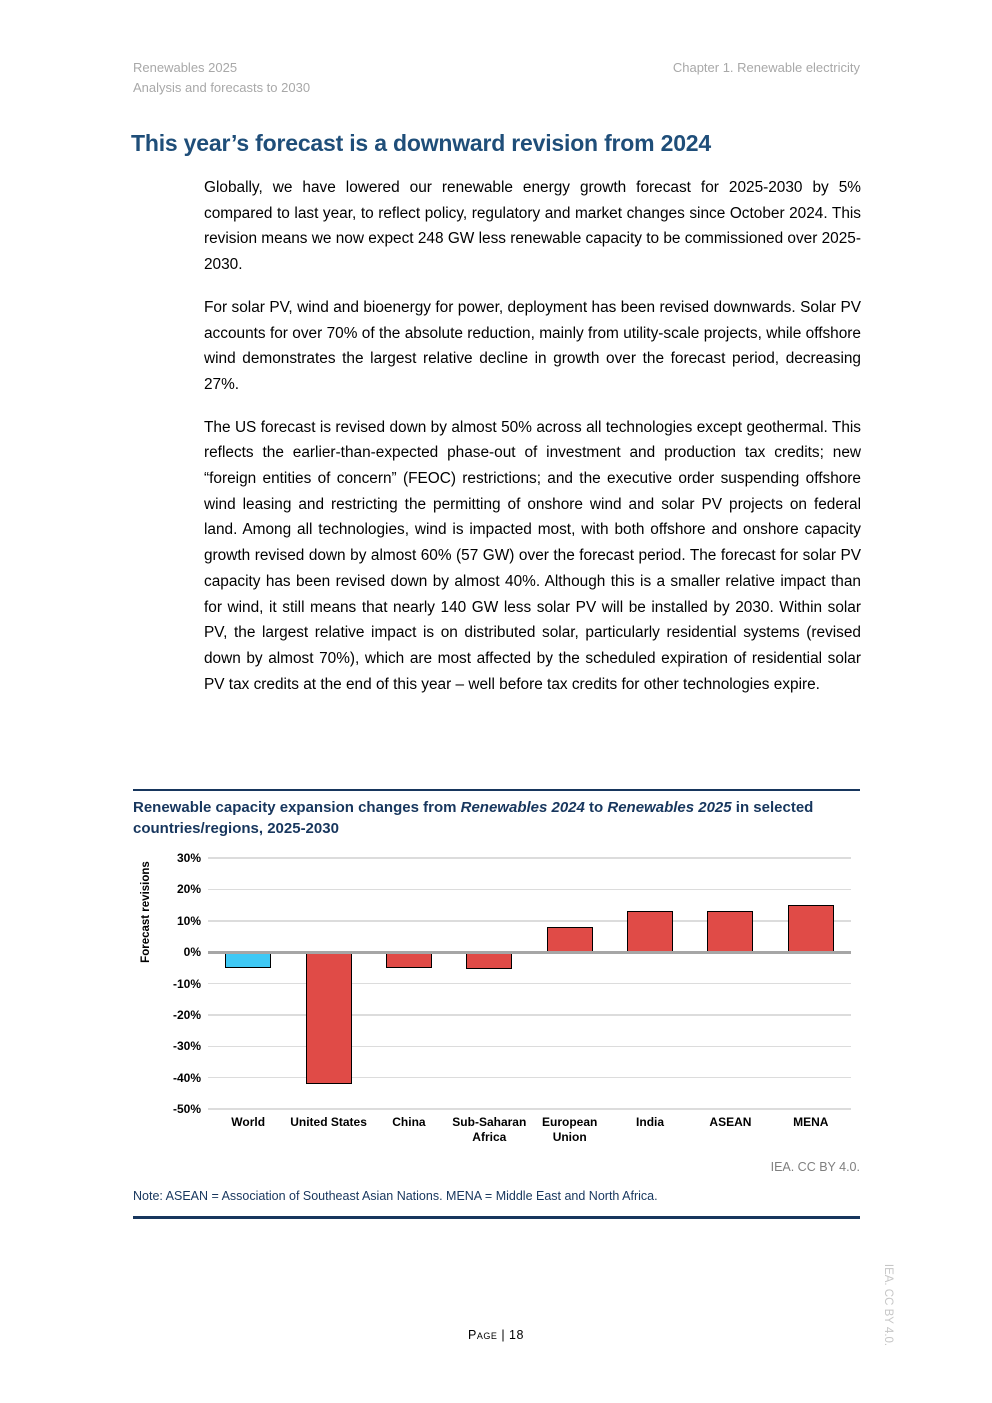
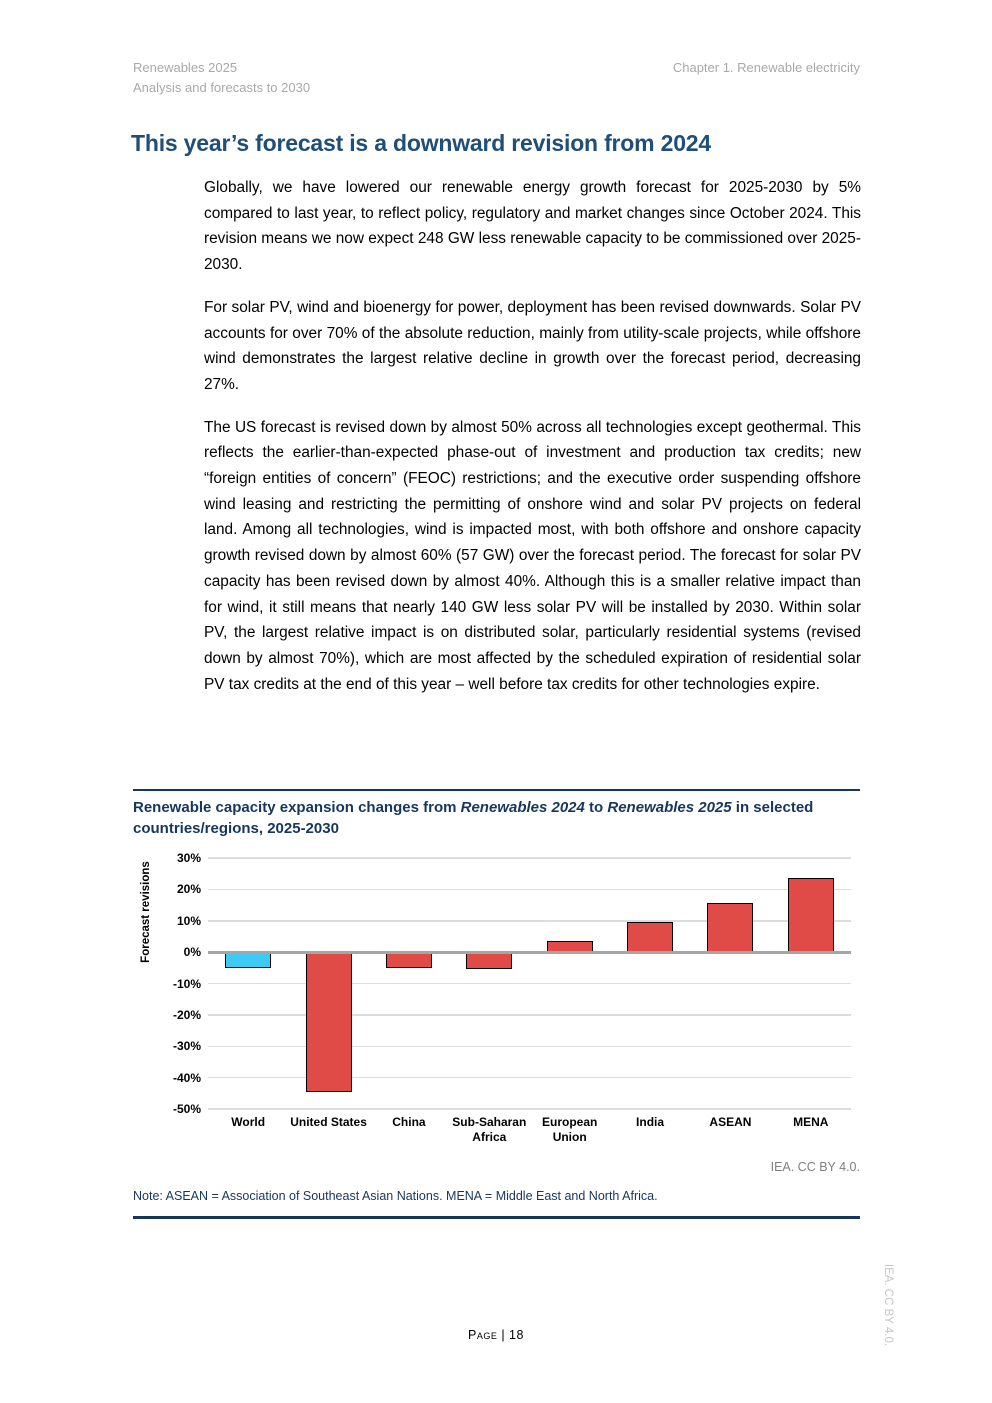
United States: -42% -> -44%
European Union: 8% -> 4%
India: 13% -> 10%
ASEAN: 13% -> 16%
MENA: 15% -> 24%
